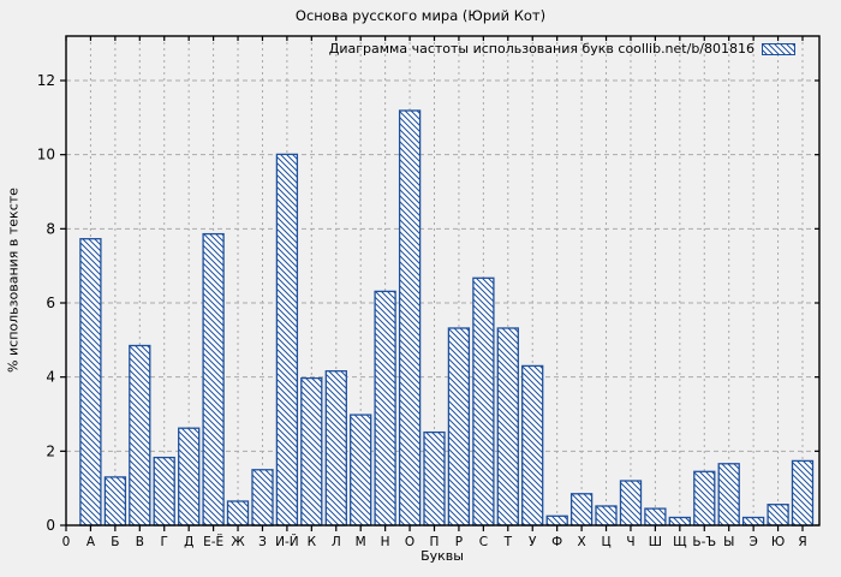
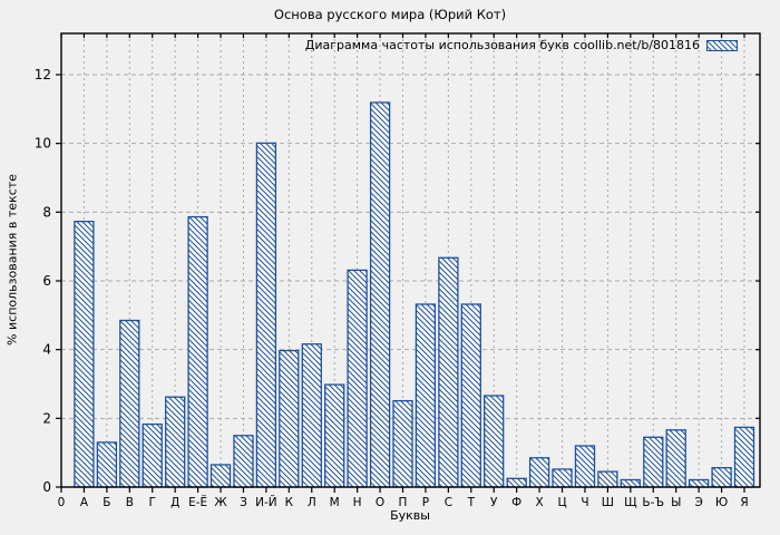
У: 4.3 -> 2.7
